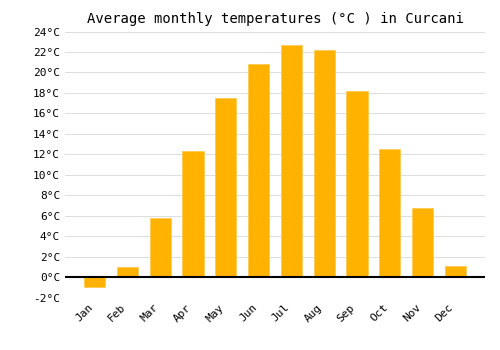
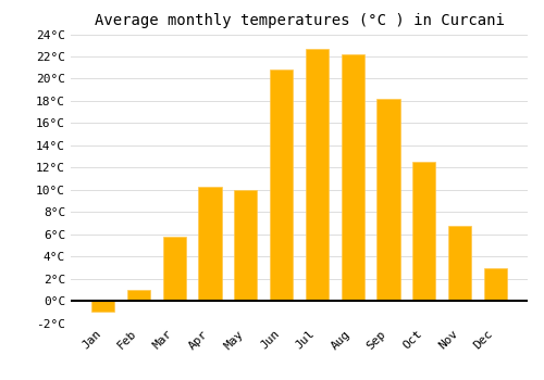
Apr: 12.3°C -> 10.3°C
May: 17.5°C -> 10.0°C
Dec: 1.1°C -> 2.9°C
